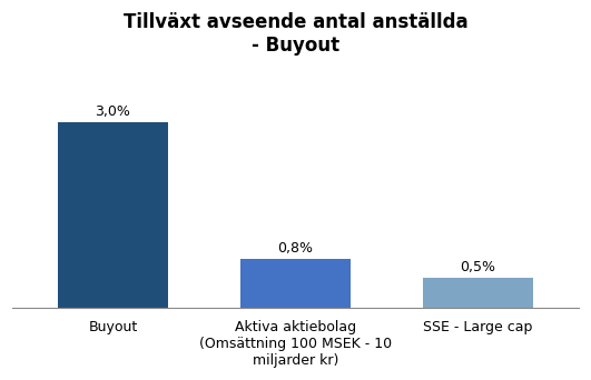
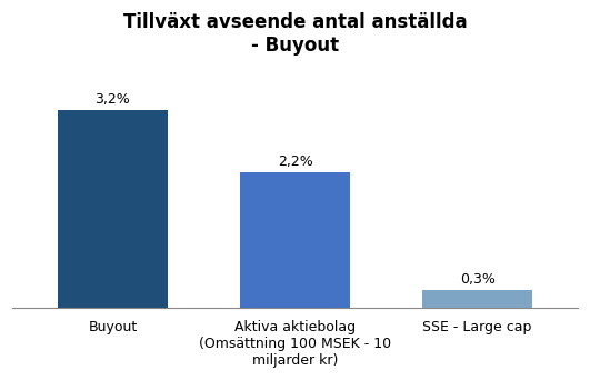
Buyout: 3,0% -> 3,2%
Aktiva aktiebolag (Omsättning 100 MSEK - 10 miljarder kr): 0,8% -> 2,2%
SSE - Large cap: 0,5% -> 0,3%
